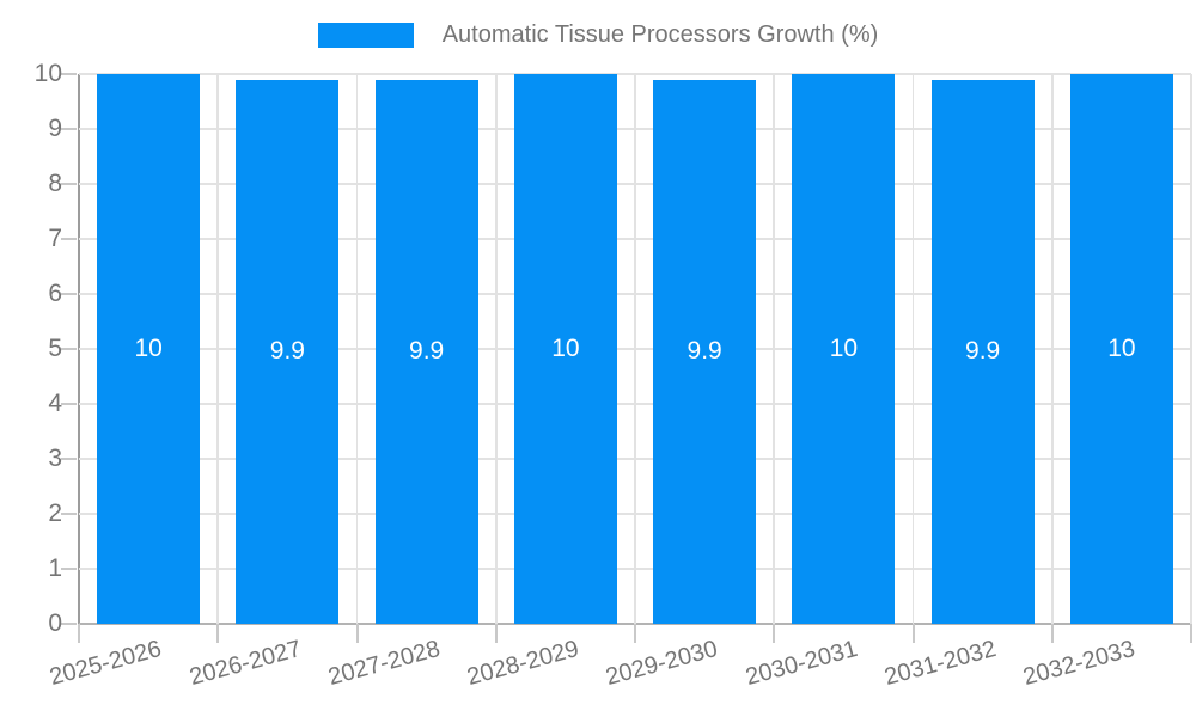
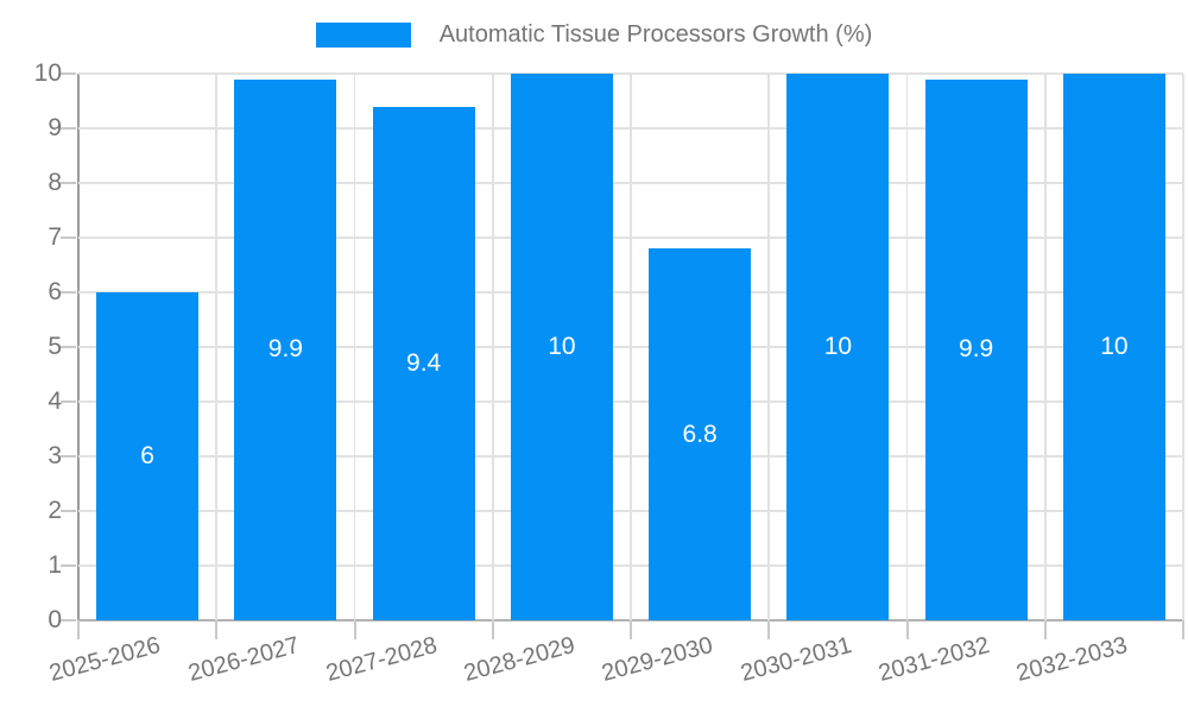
2025-2026: 10 -> 6
2027-2028: 9.9 -> 9.4
2029-2030: 9.9 -> 6.8
